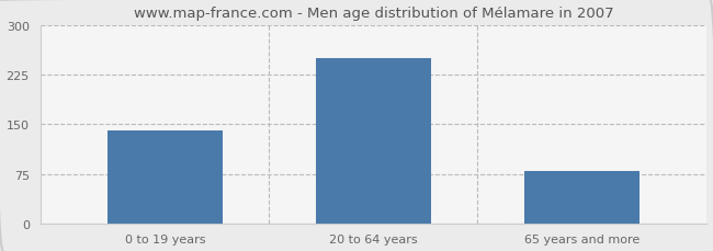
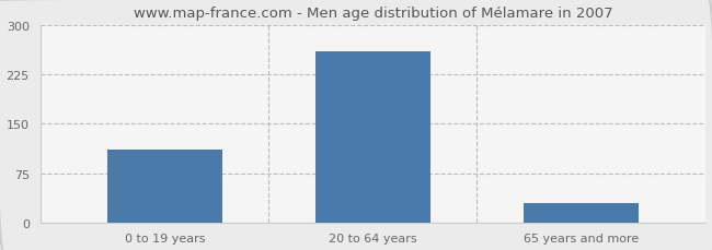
0 to 19 years: 140 -> 110
20 to 64 years: 250 -> 260
65 years and more: 80 -> 30
